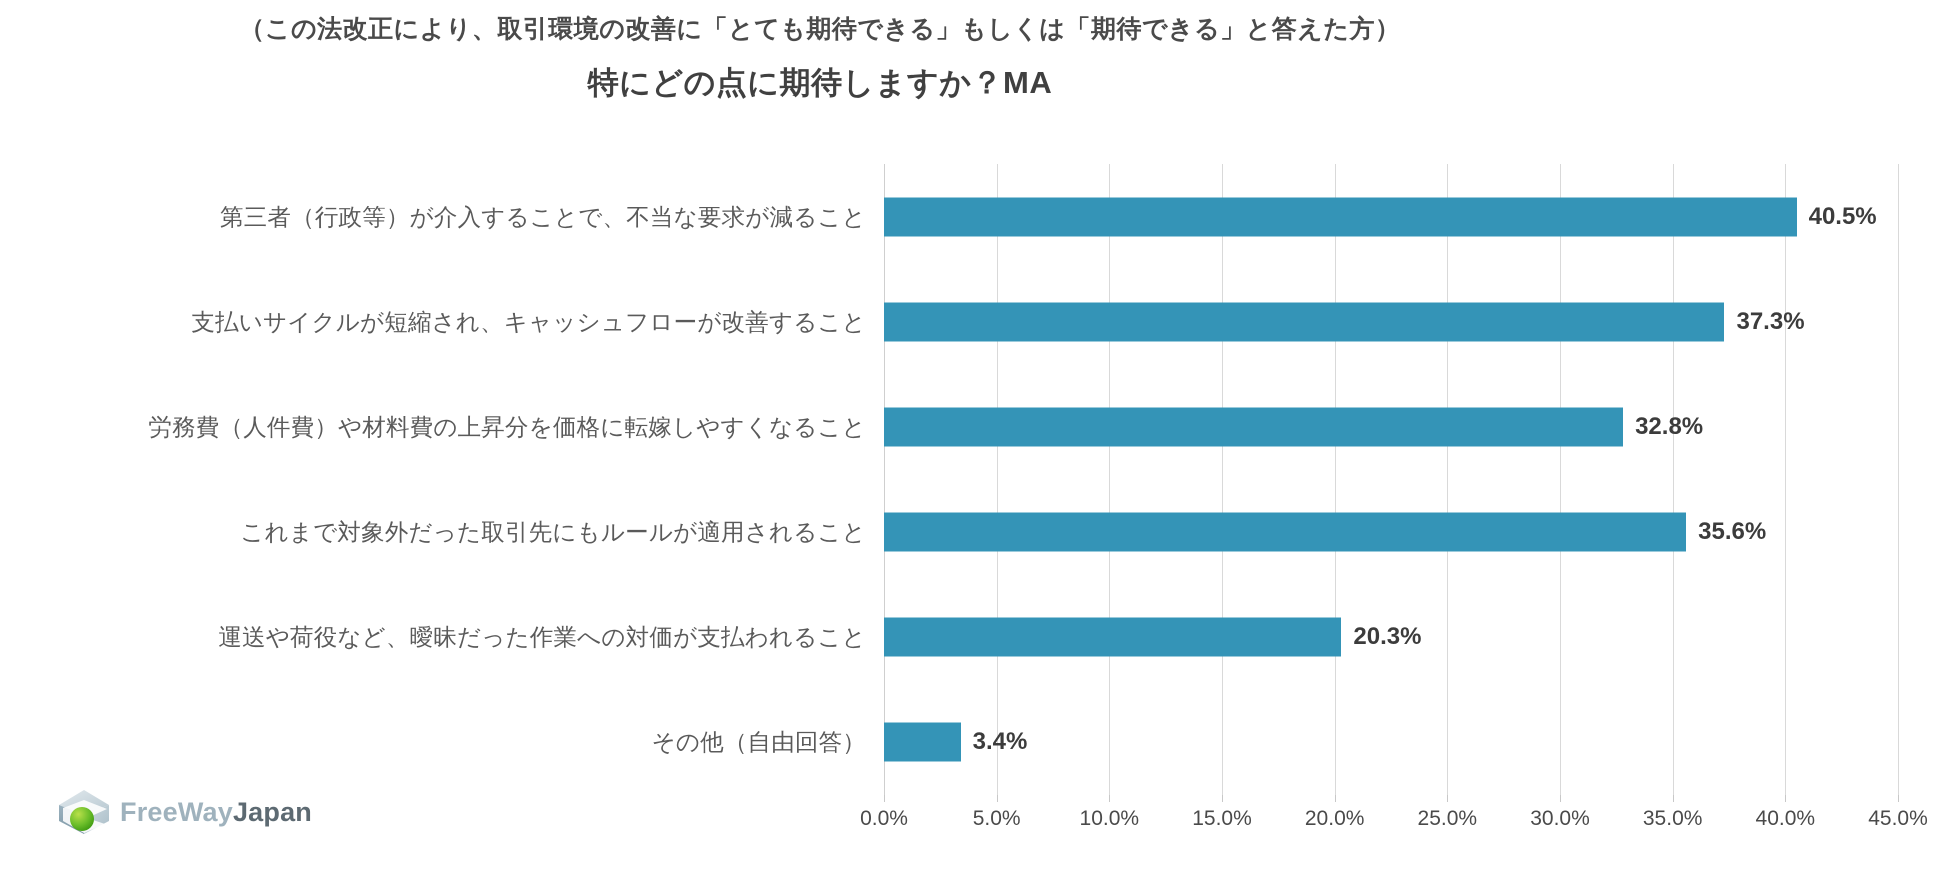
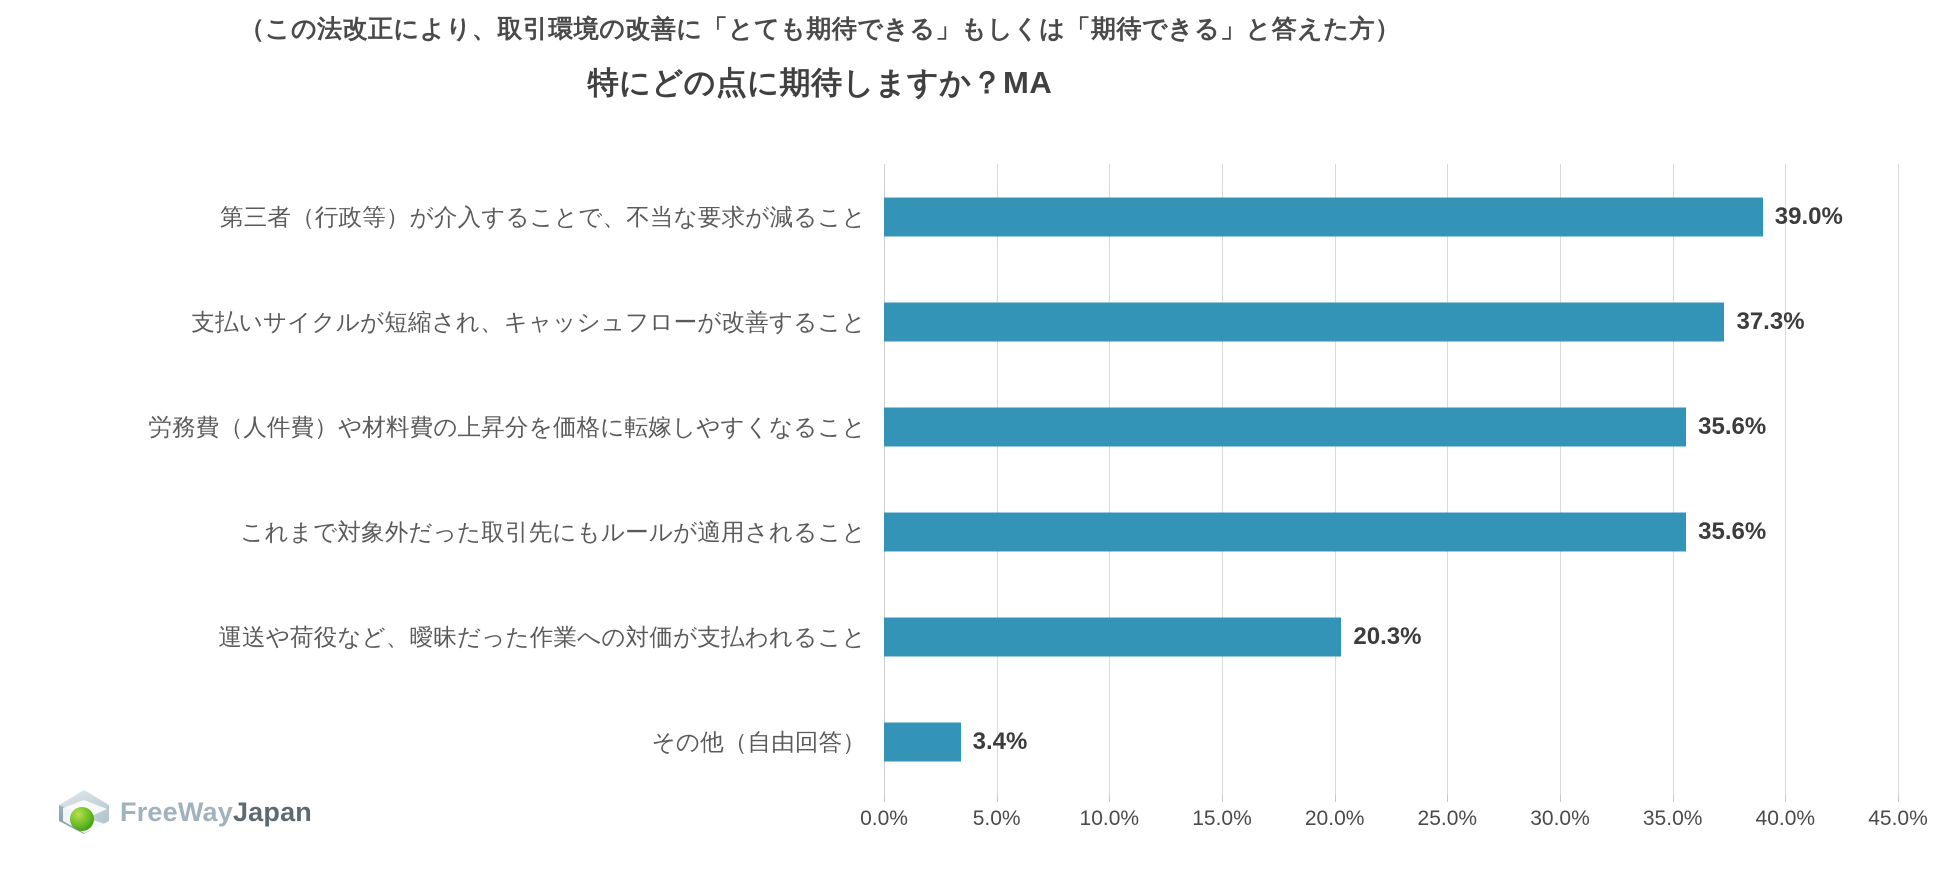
第三者（行政等）が介入することで、不当な要求が減ること: 40.5% -> 39.0%
労務費（人件費）や材料費の上昇分を価格に転嫁しやすくなること: 32.8% -> 35.6%
